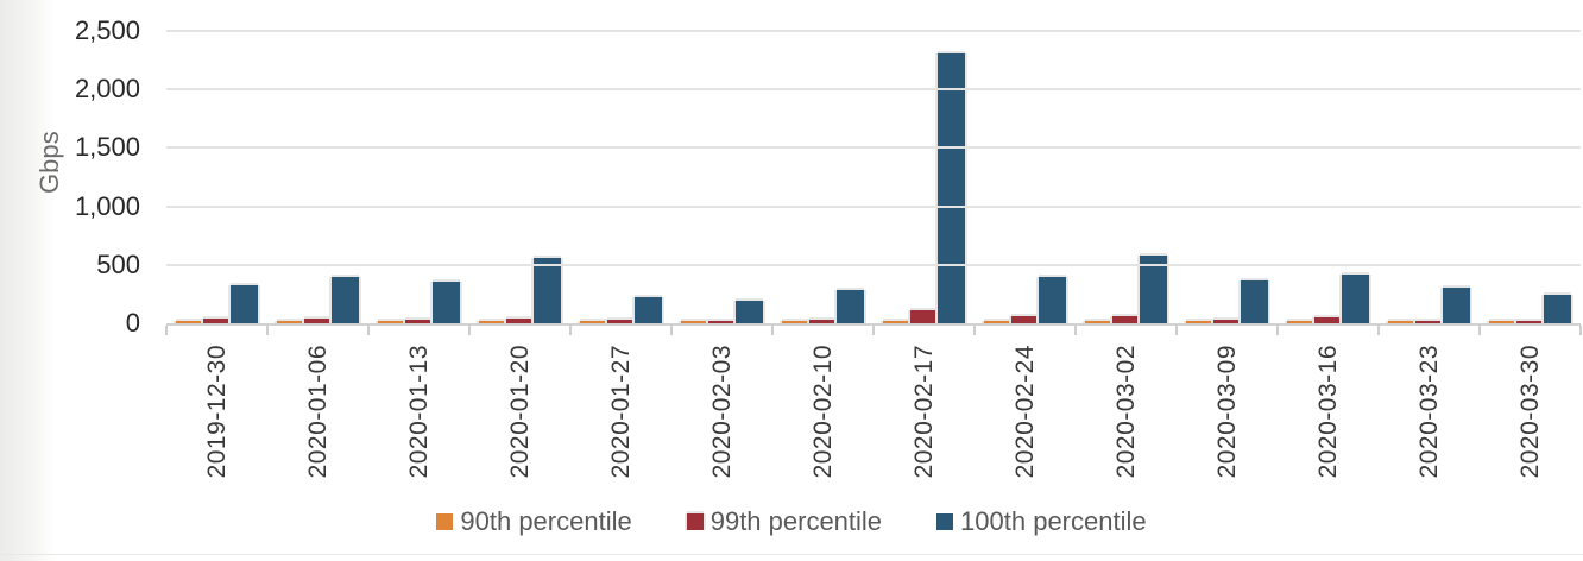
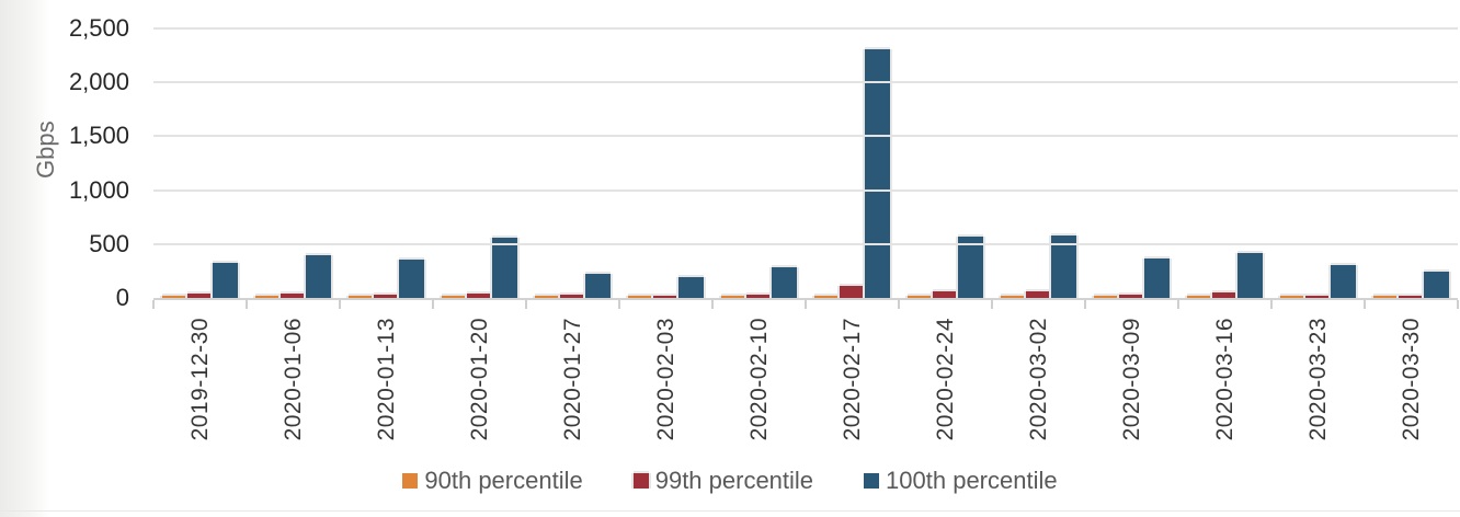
100th percentile/2020-02-24: 400 -> 600
